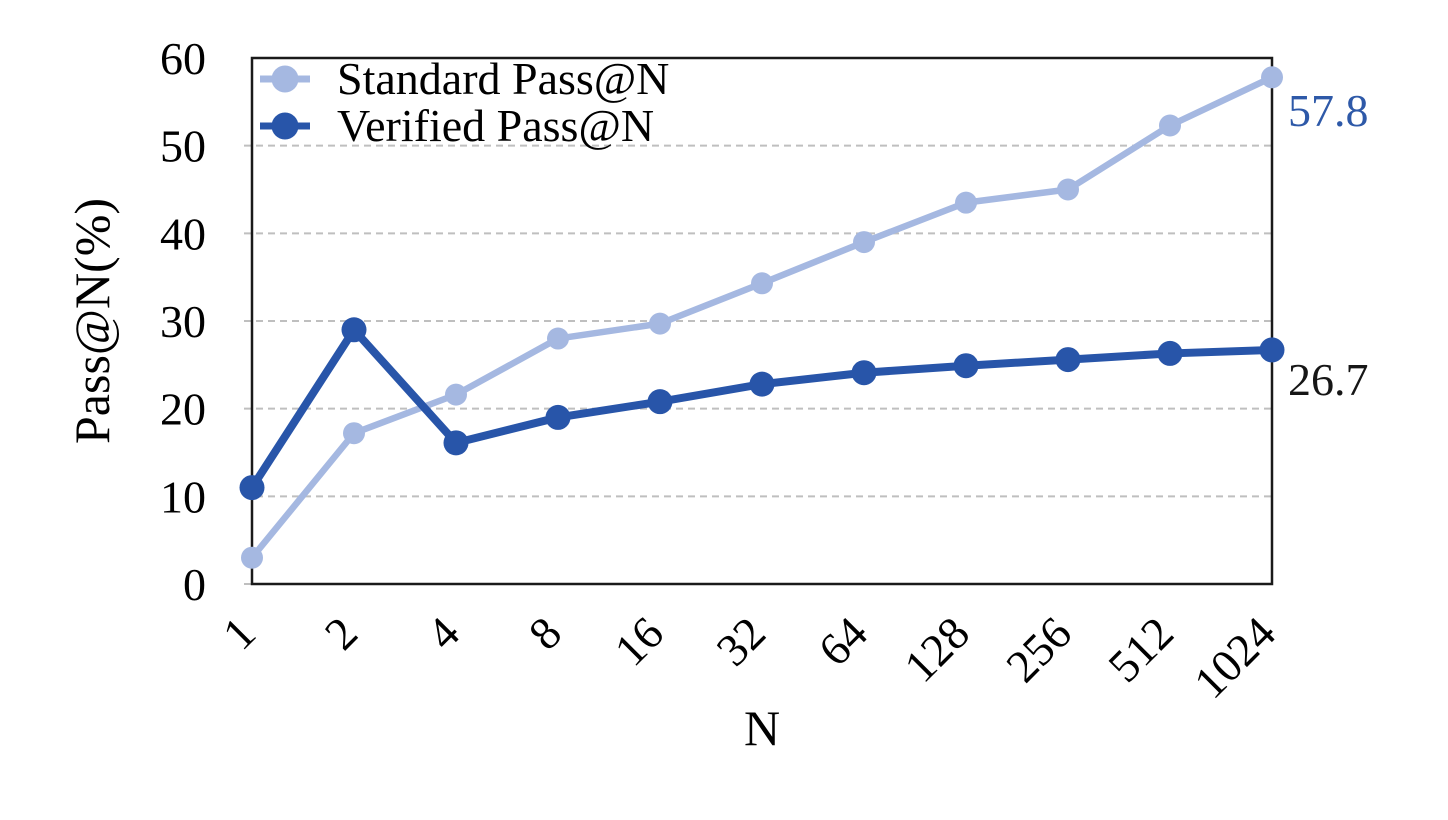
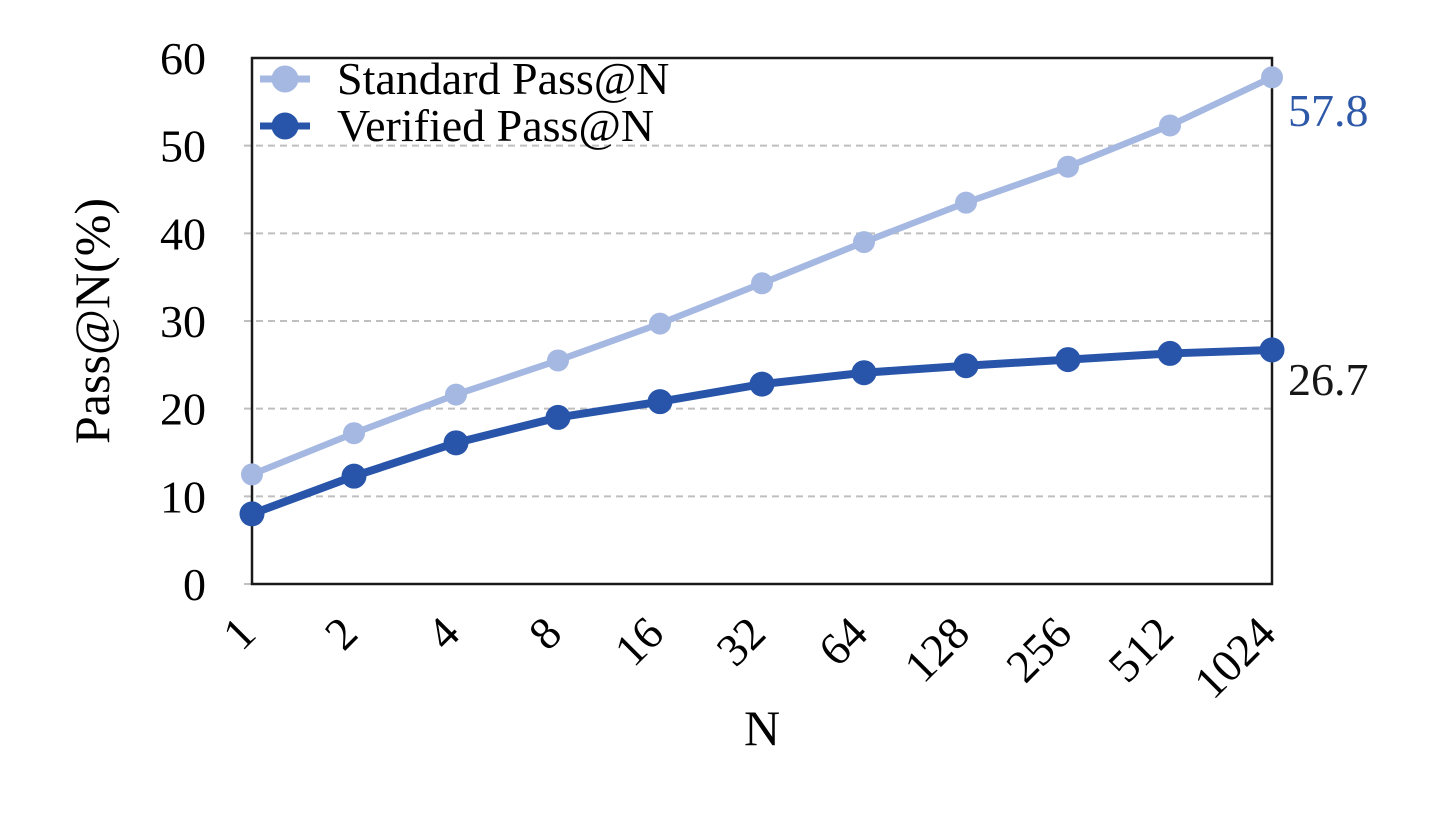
Standard Pass@N/1: 3 -> 12
Verified Pass@N/1: 11 -> 8
Verified Pass@N/2: 29 -> 12
Standard Pass@N/8: 28 -> 26
Standard Pass@N/256: 45 -> 48
